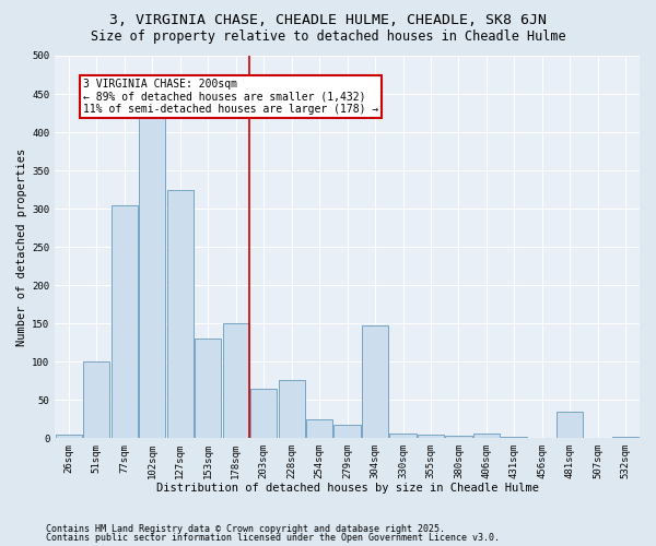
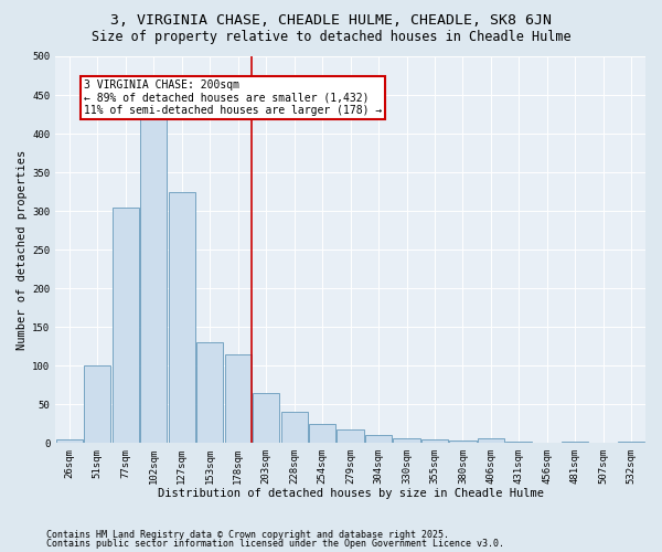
178sqm: 150 -> 115
228sqm: 76 -> 40
304sqm: 148 -> 10
481sqm: 34 -> 2
